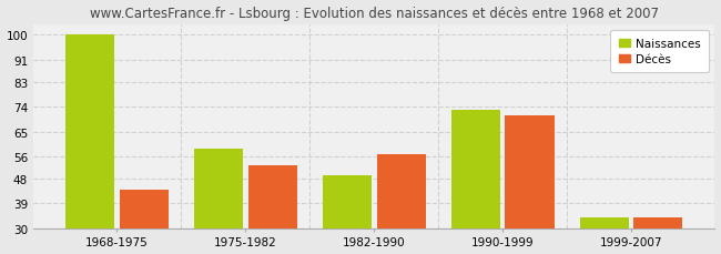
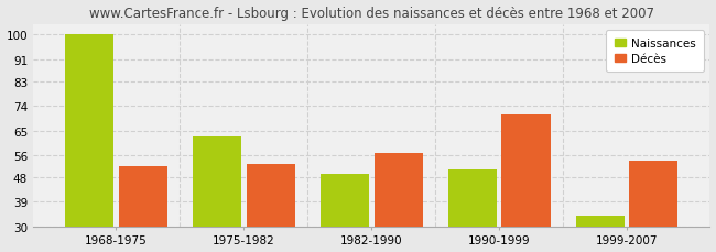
Décès/1968-1975: 44 -> 52
Naissances/1975-1982: 59 -> 63
Naissances/1990-1999: 73 -> 51
Décès/1999-2007: 34 -> 54
